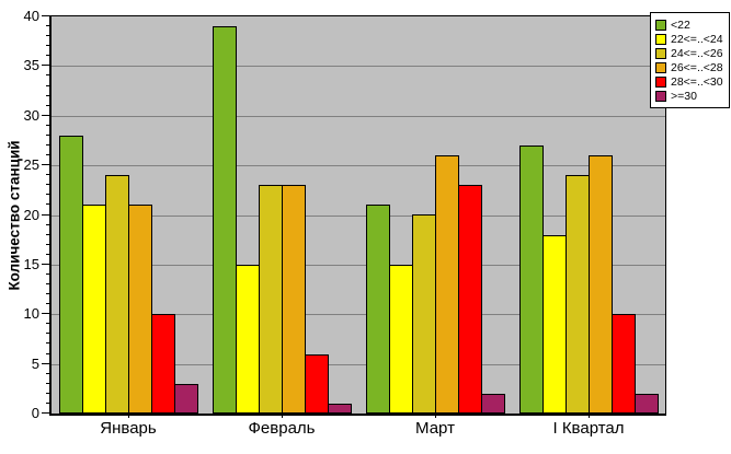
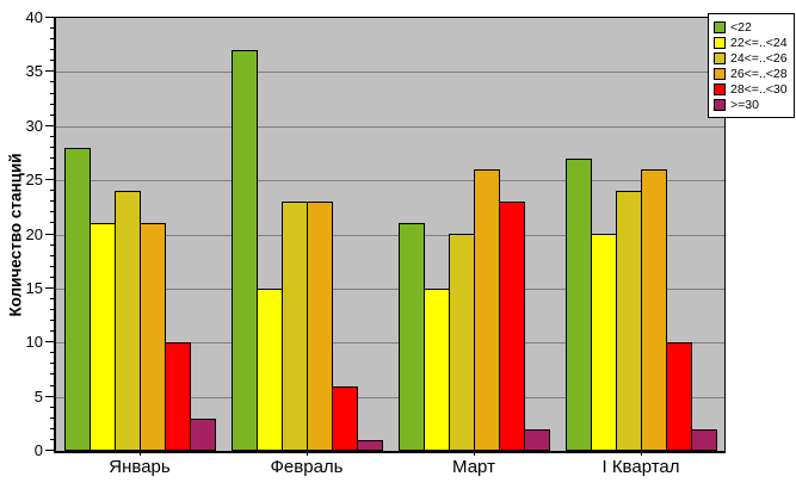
<22/Февраль: 39 -> 37
22<=..<24/I Квартал: 18 -> 20
